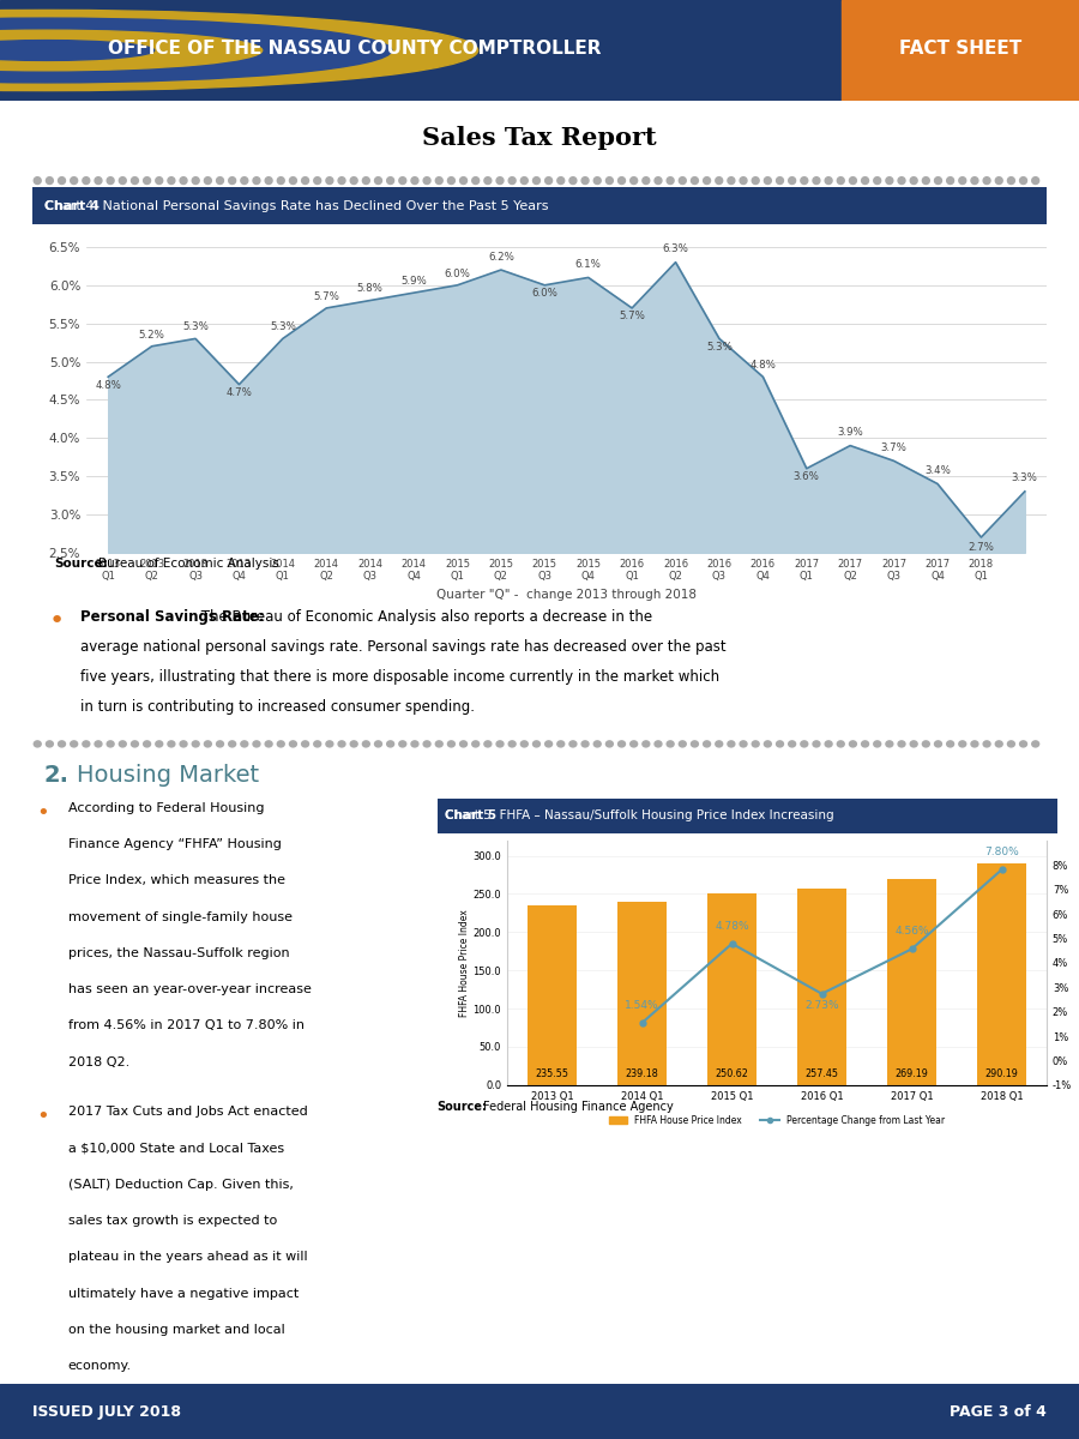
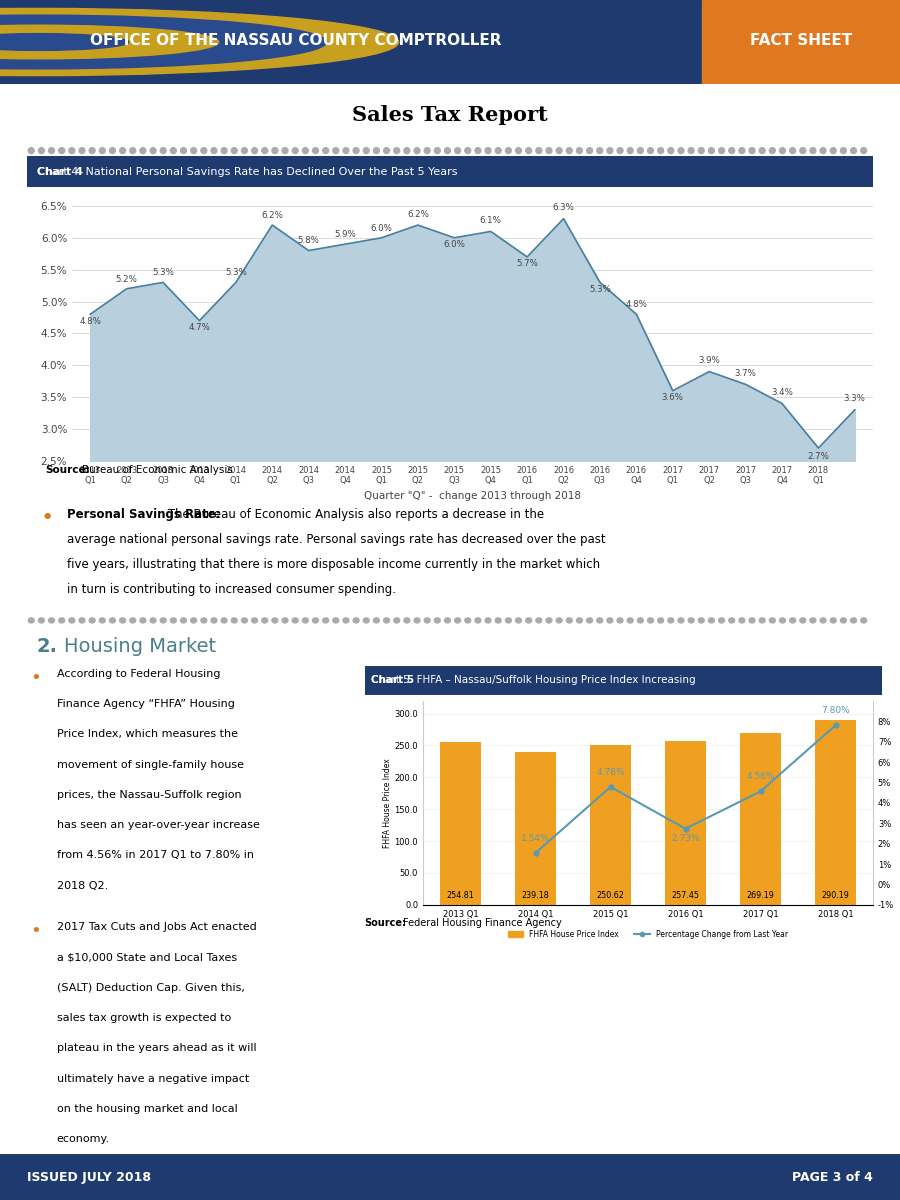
2014 Q2: 5.7% -> 6.2%
FHFA House Price Index/2013 Q1: 235.55 -> 254.81
